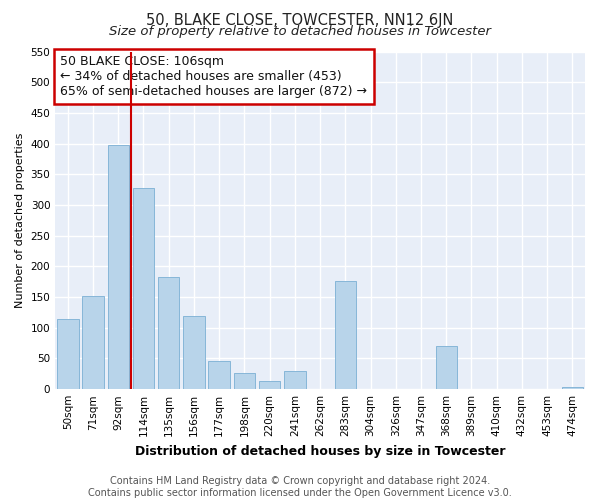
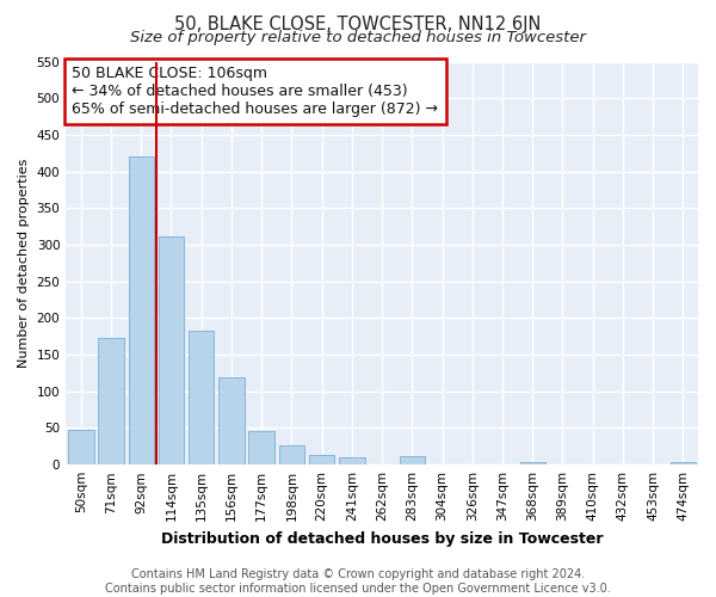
50sqm: 114 -> 47
71sqm: 152 -> 173
92sqm: 398 -> 420
114sqm: 328 -> 311
241sqm: 30 -> 10
283sqm: 176 -> 11
368sqm: 70 -> 4
